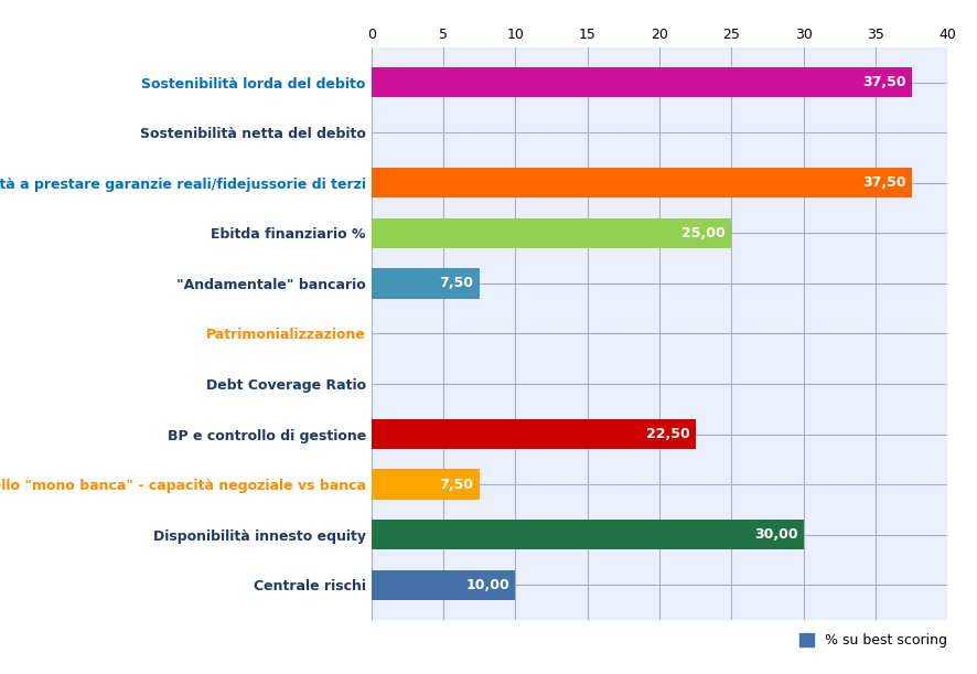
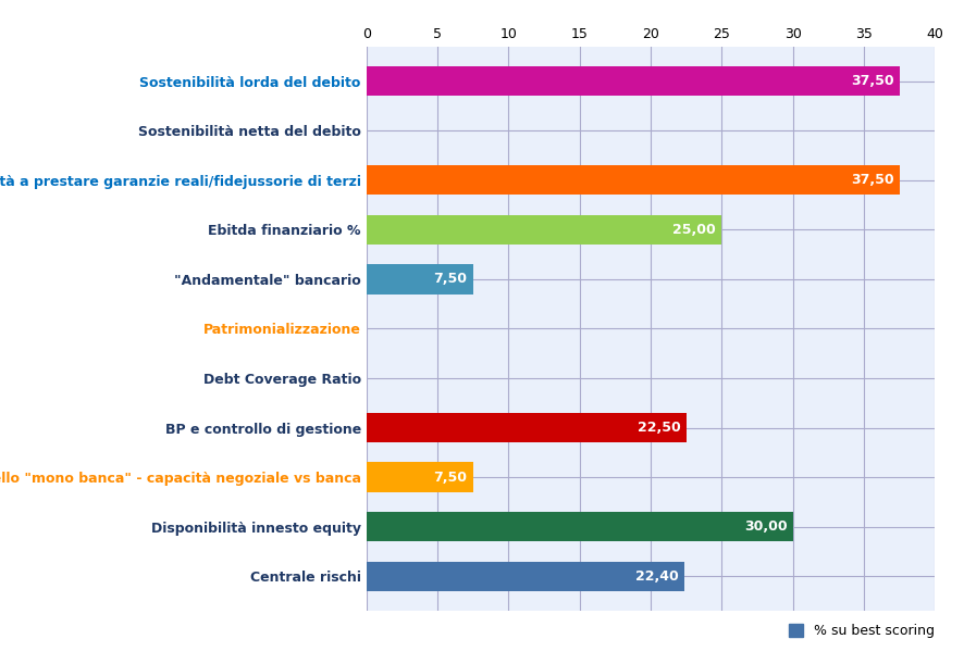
Centrale rischi: 10,00 -> 22,40
